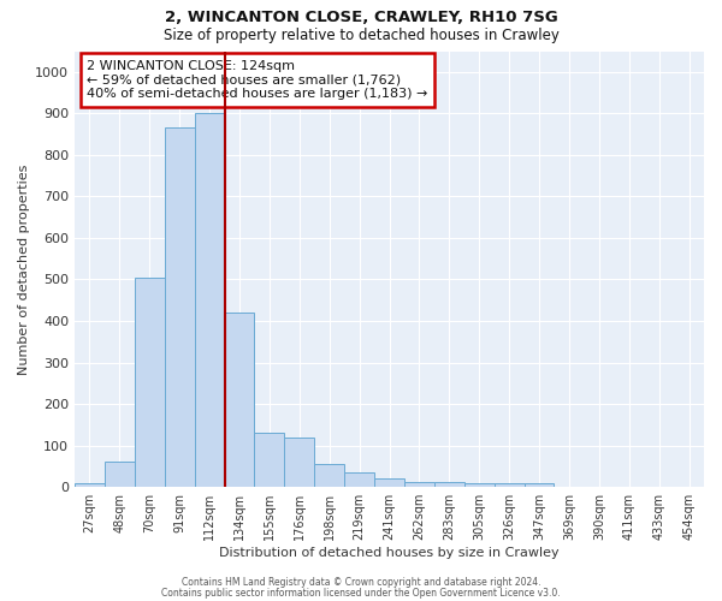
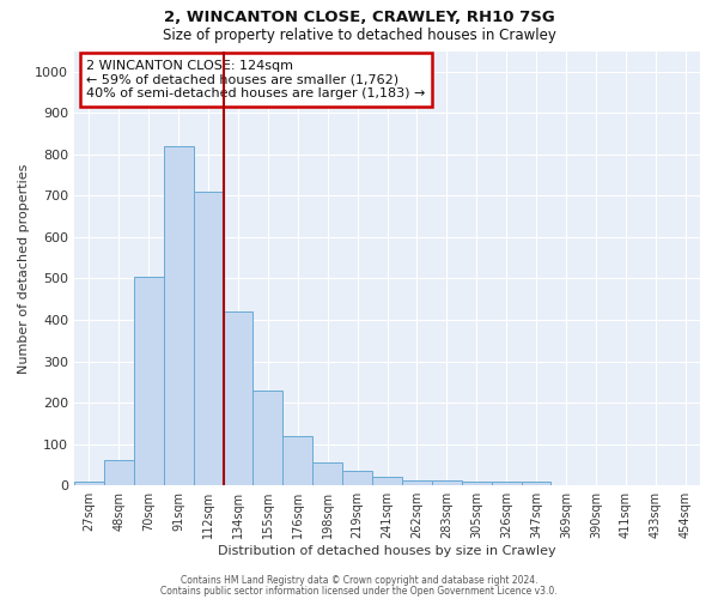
91sqm: 865 -> 820
112sqm: 900 -> 710
155sqm: 130 -> 230
